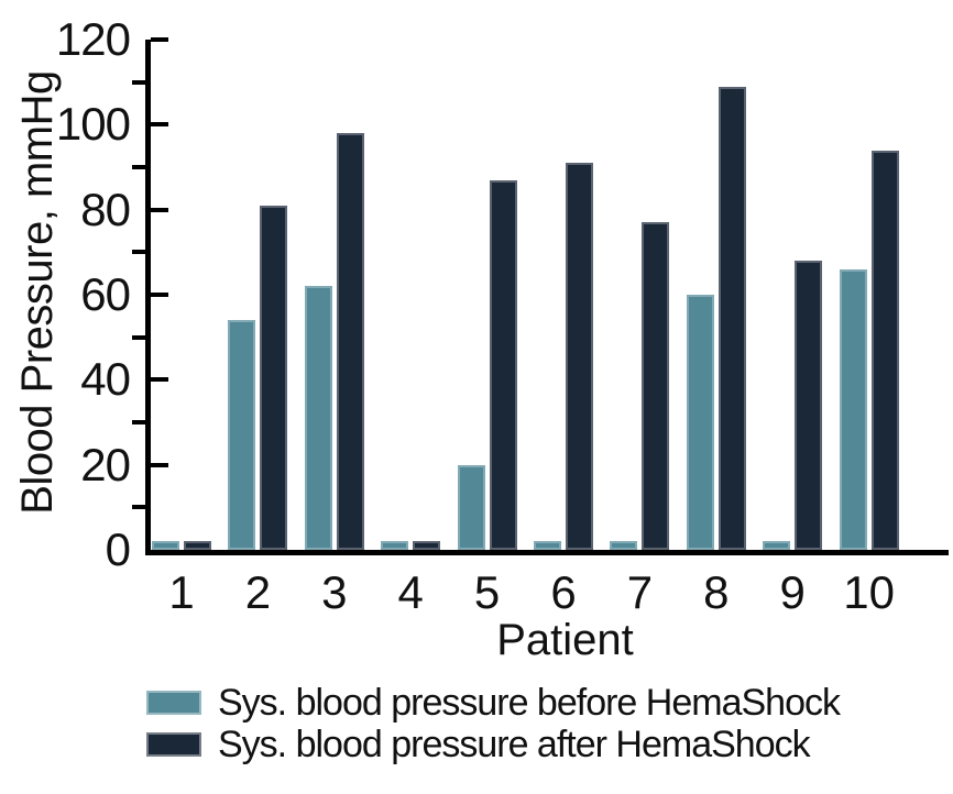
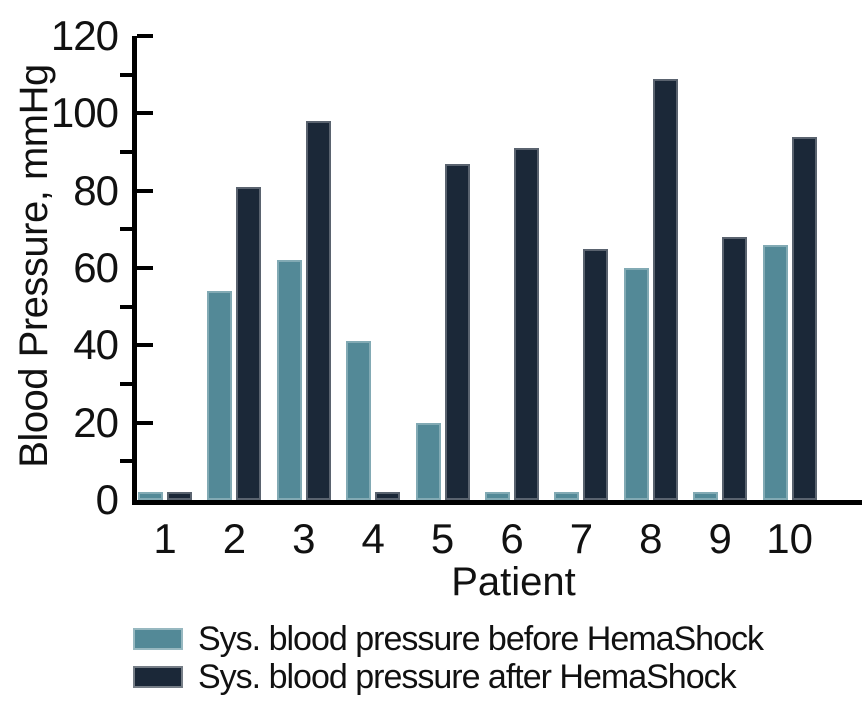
Sys. blood pressure before HemaShock/4: 2 -> 41
Sys. blood pressure after HemaShock/7: 77 -> 65
